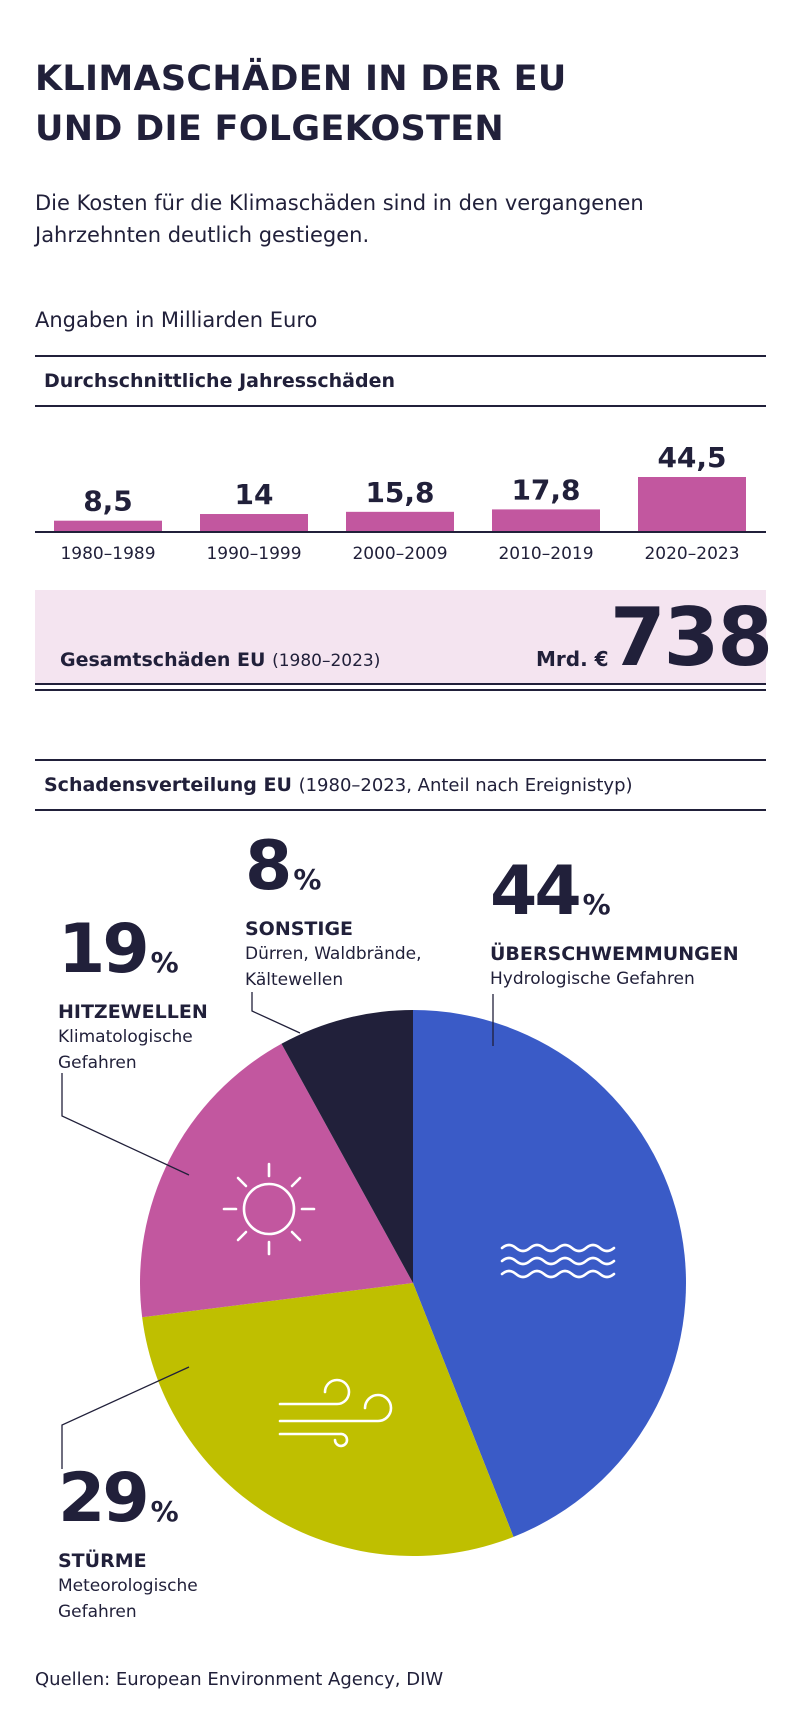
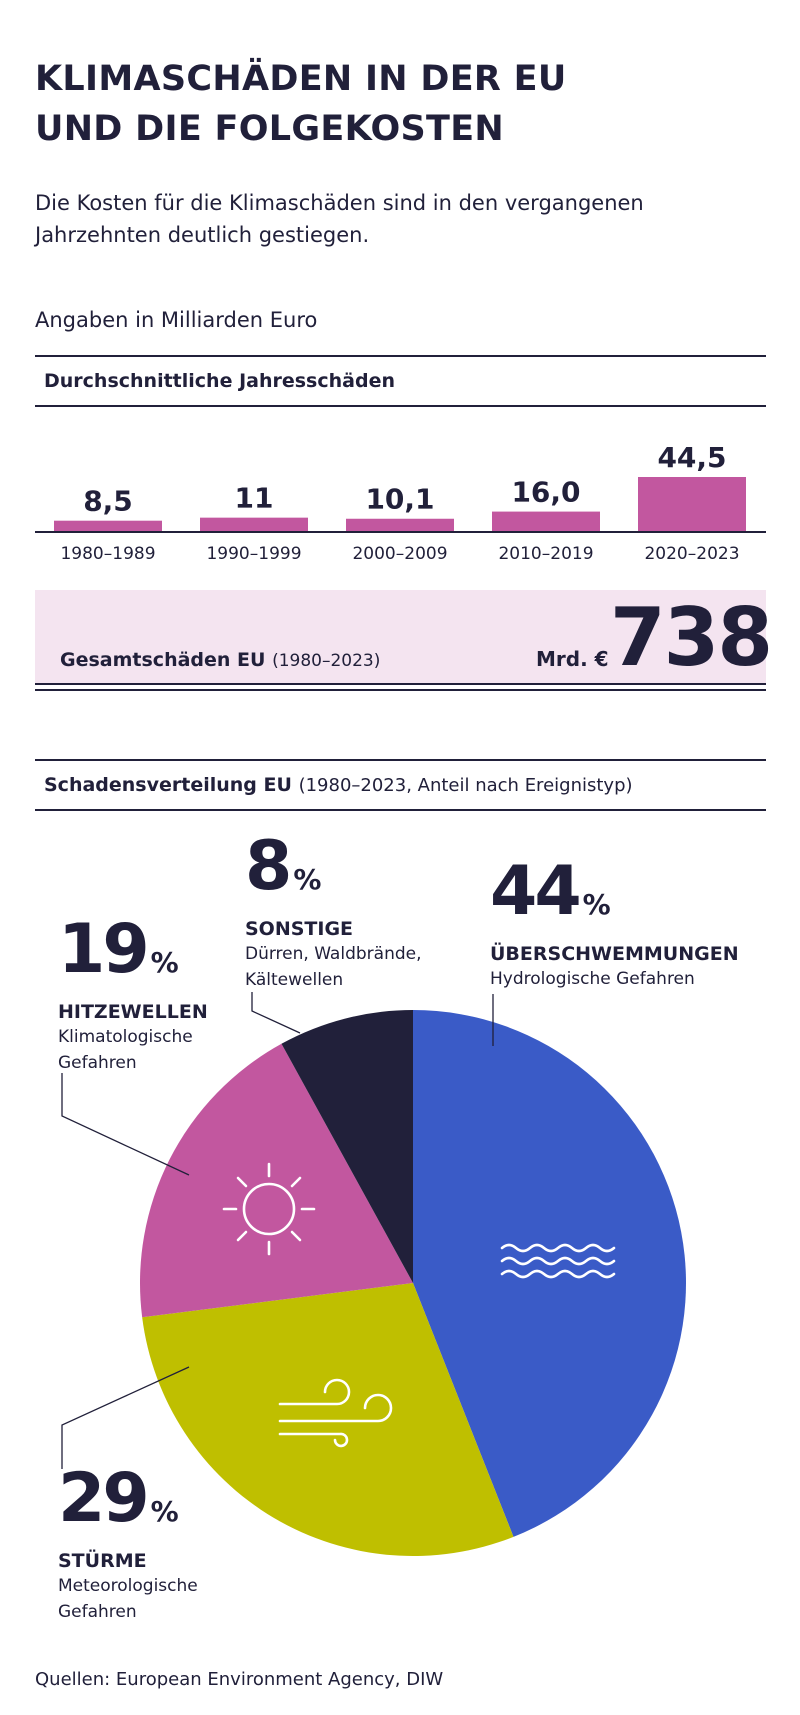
Durchschnittliche Jahresschäden/1990–1999: 14 -> 11
Durchschnittliche Jahresschäden/2000–2009: 15,8 -> 10,1
Durchschnittliche Jahresschäden/2010–2019: 17,8 -> 16,0
